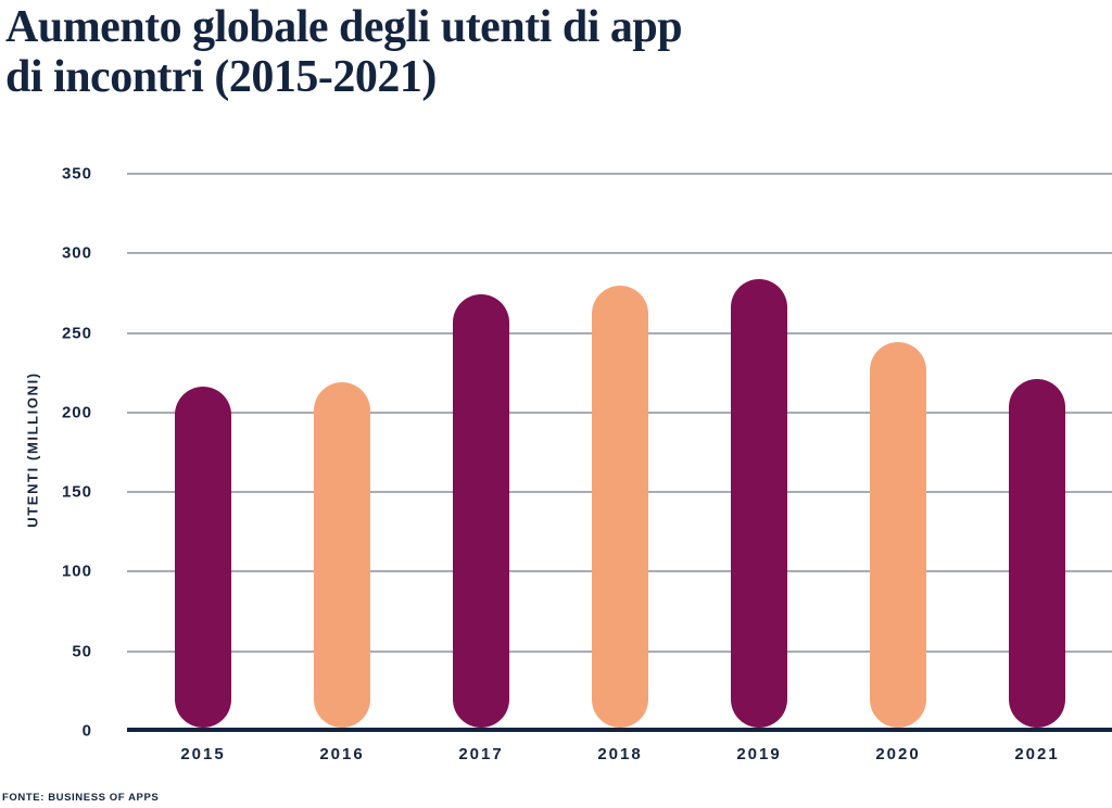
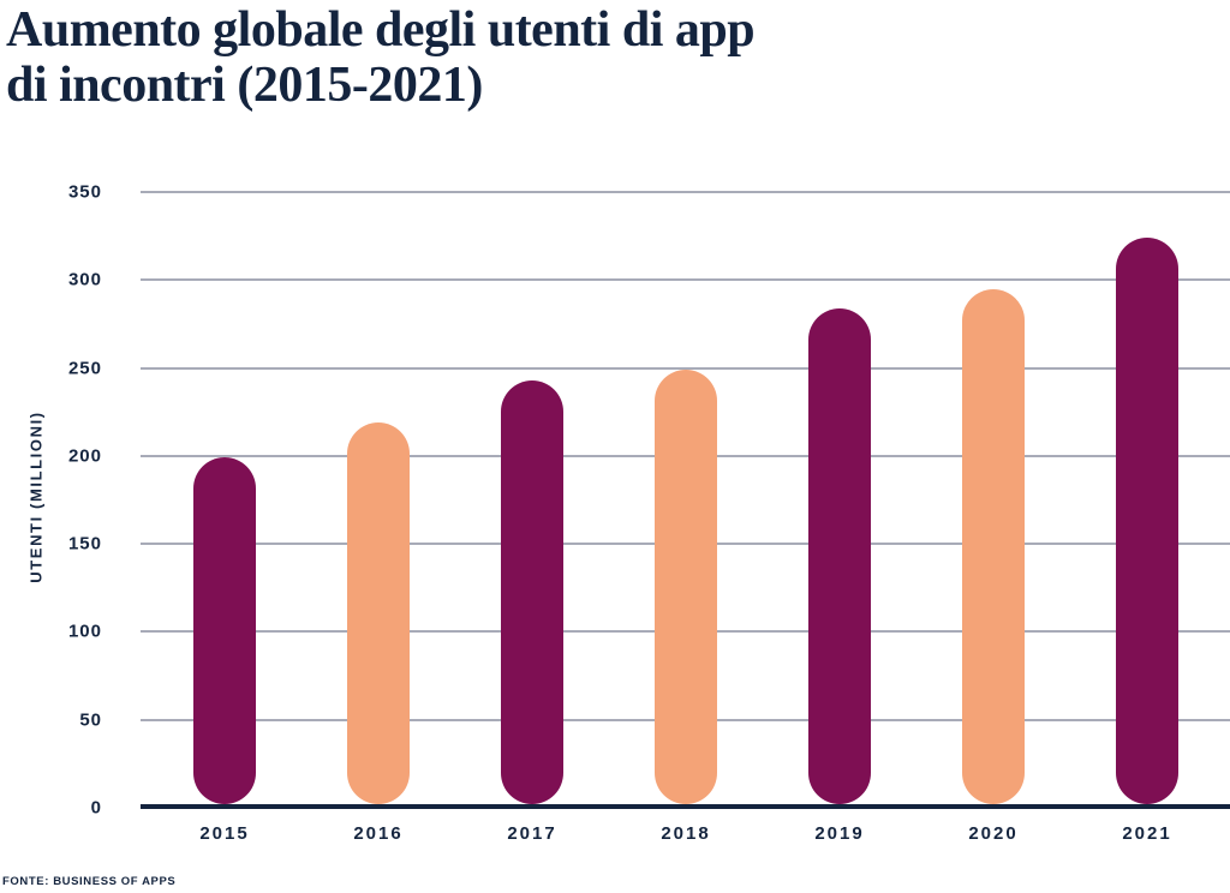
2015: 216 -> 199
2017: 274 -> 243
2018: 280 -> 249
2020: 244 -> 295
2021: 221 -> 324
